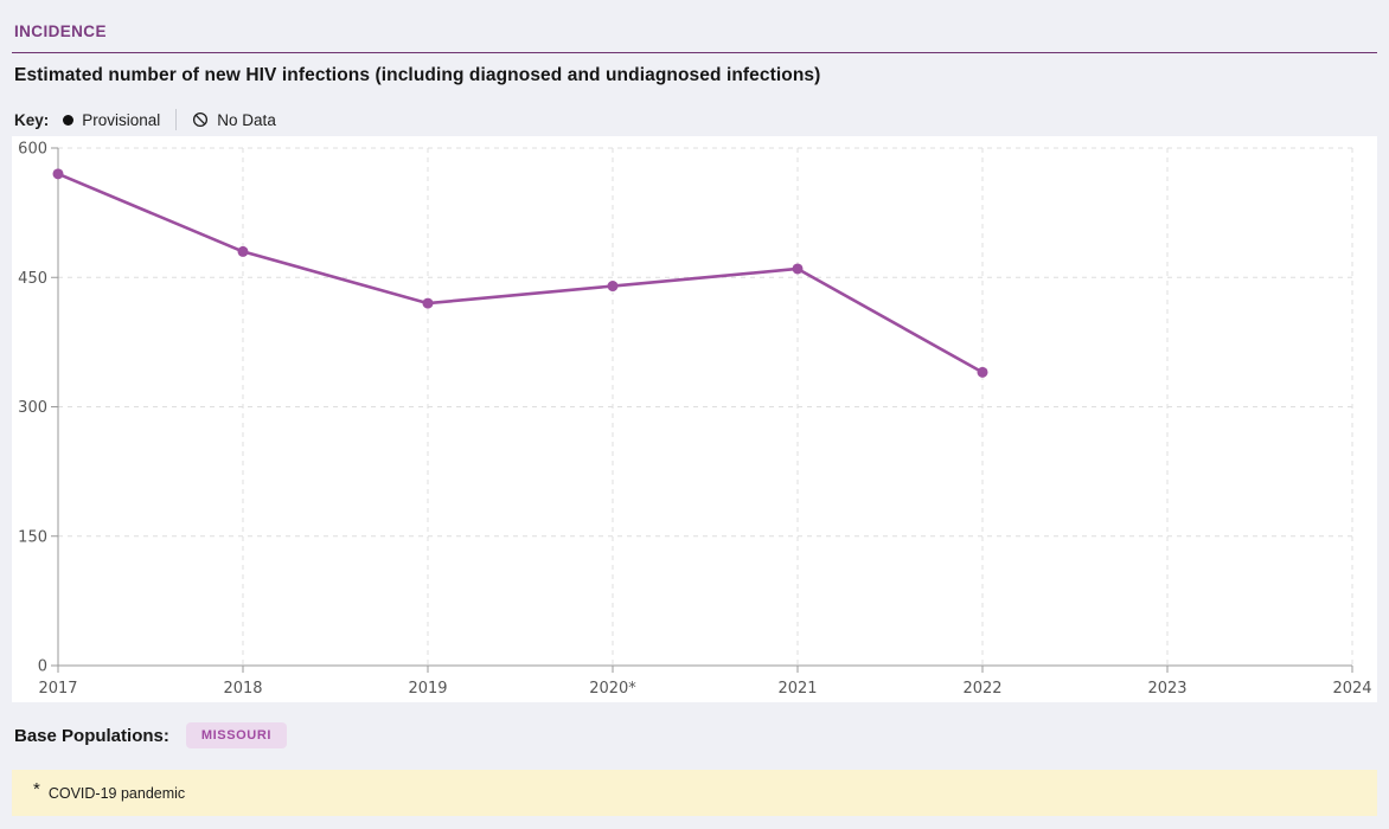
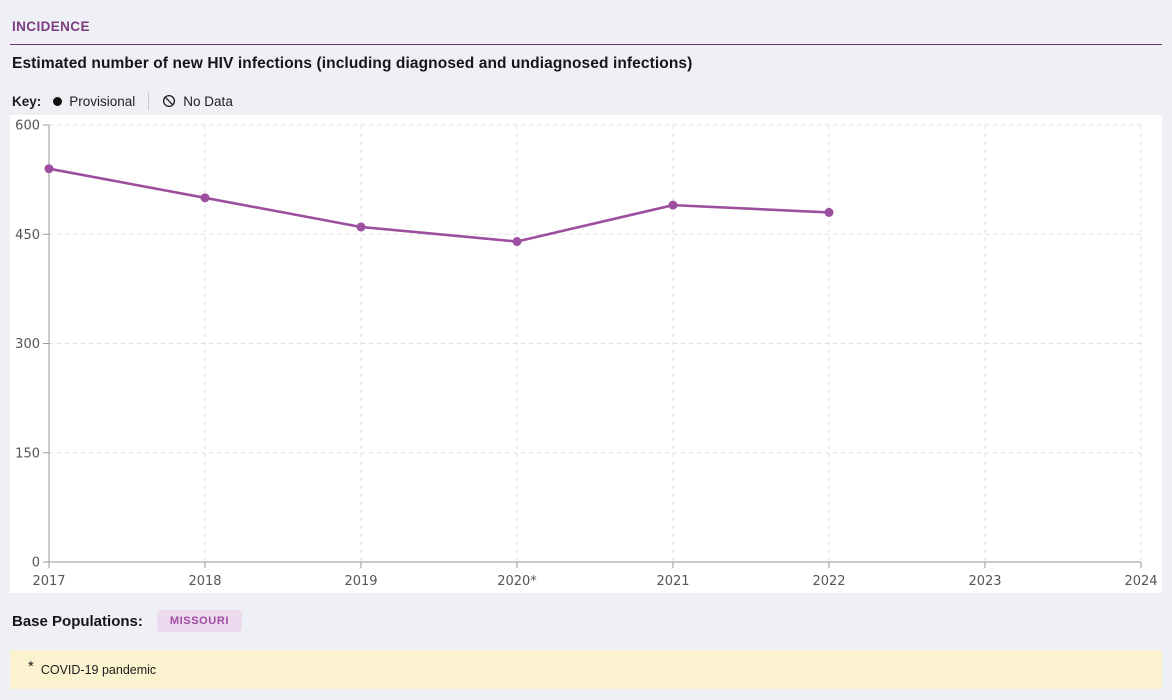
2017: 570 -> 540
2018: 480 -> 500
2019: 420 -> 460
2021: 460 -> 490
2022: 340 -> 480
